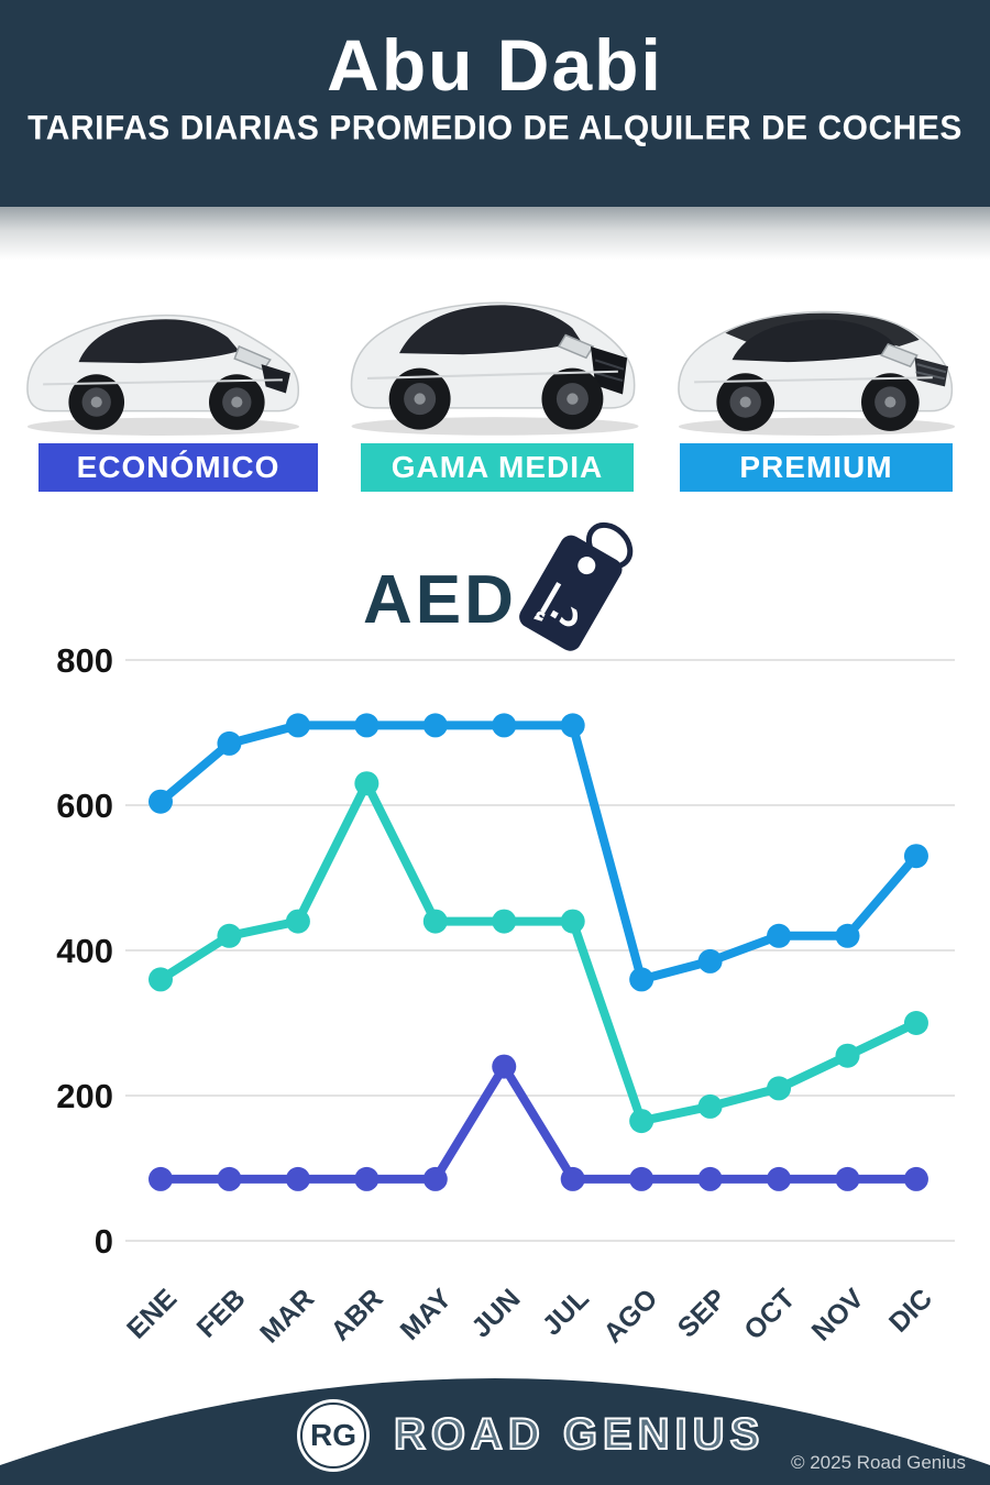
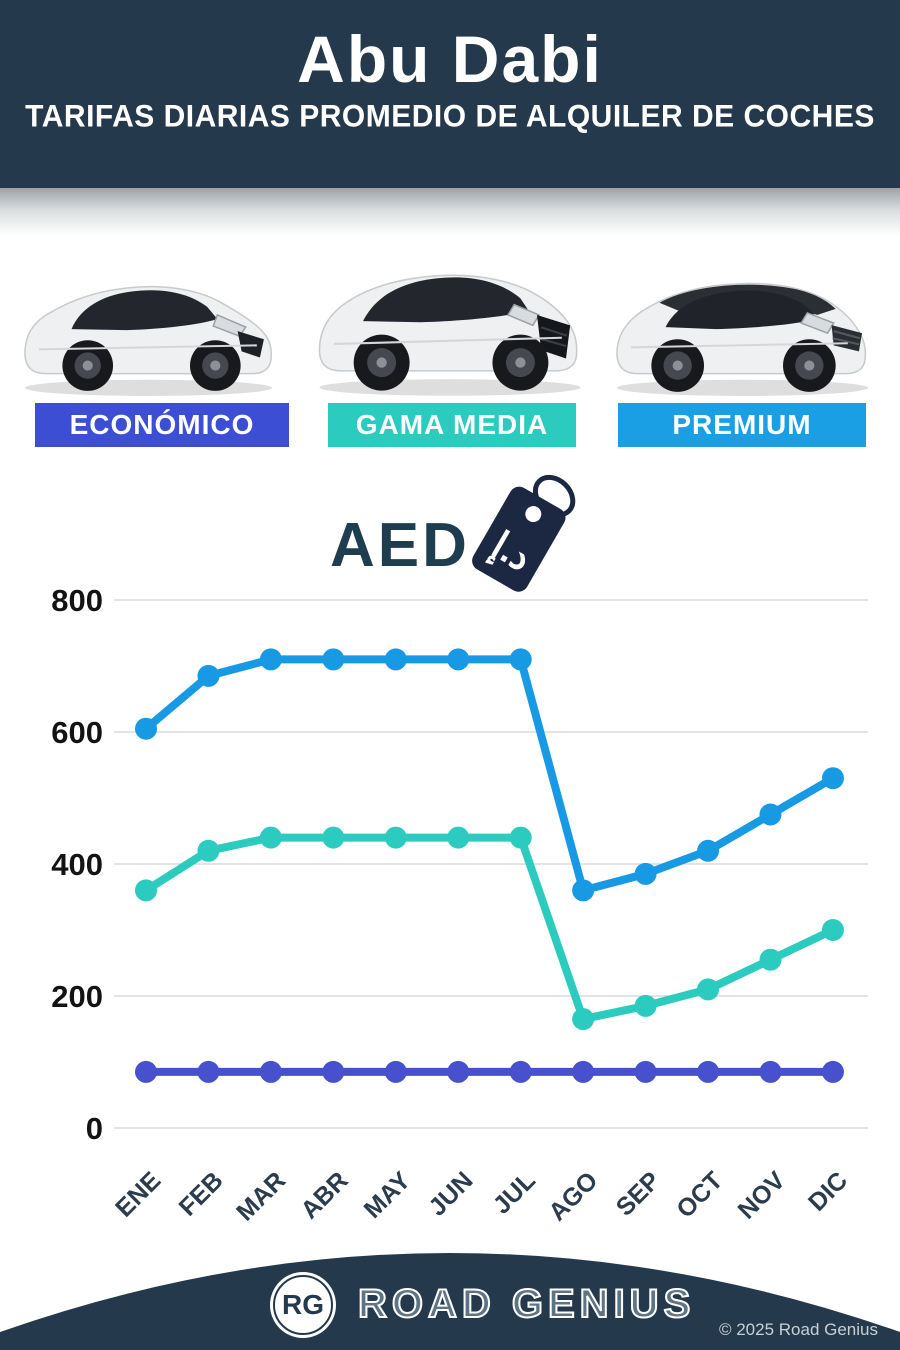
GAMA MEDIA/ABR: 630 -> 440
ECONÓMICO/JUN: 240 -> 80
PREMIUM/NOV: 420 -> 480
